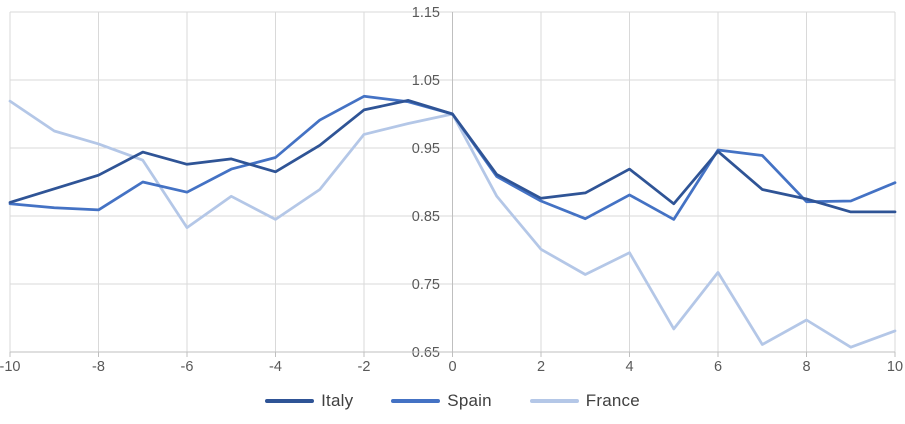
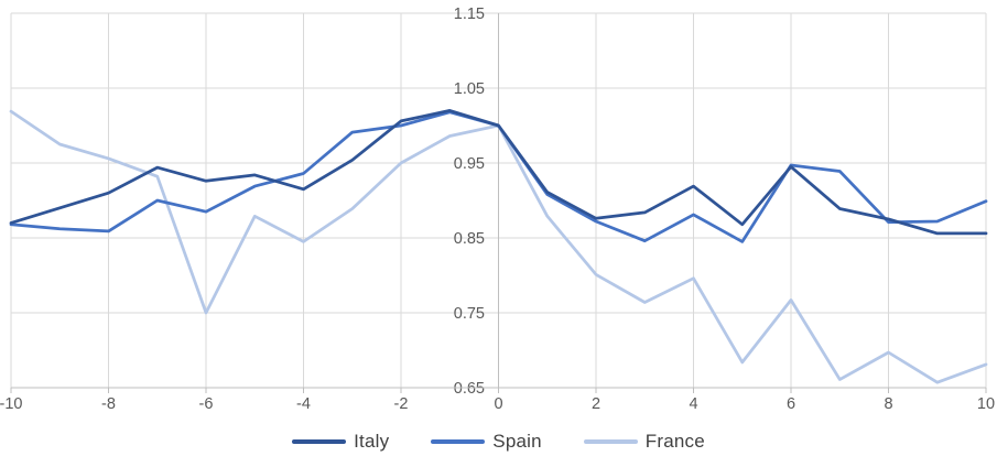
France/-6: 0.83 -> 0.75
Spain/-2: 1.03 -> 1.00
France/-2: 0.97 -> 0.95
